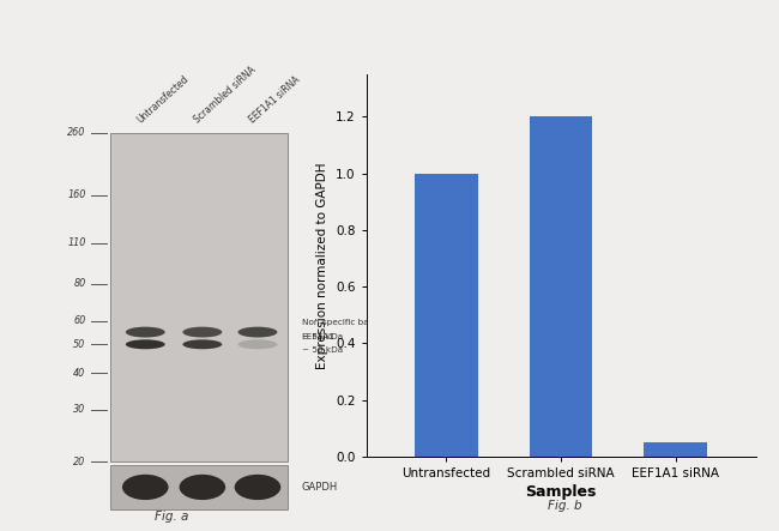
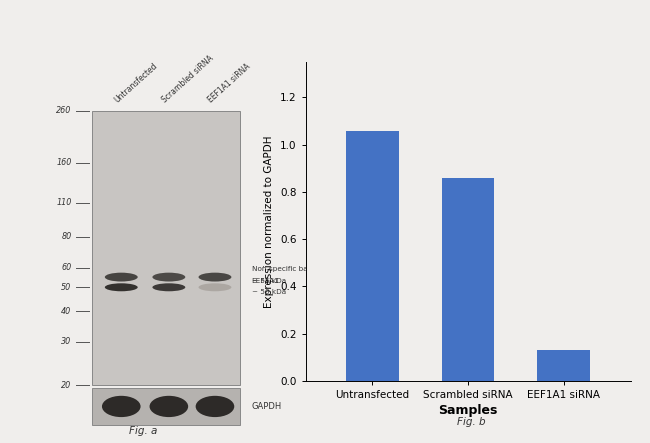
Untransfected: 1.00 -> 1.06
Scrambled siRNA: 1.20 -> 0.86
EEF1A1 siRNA: 0.05 -> 0.13
